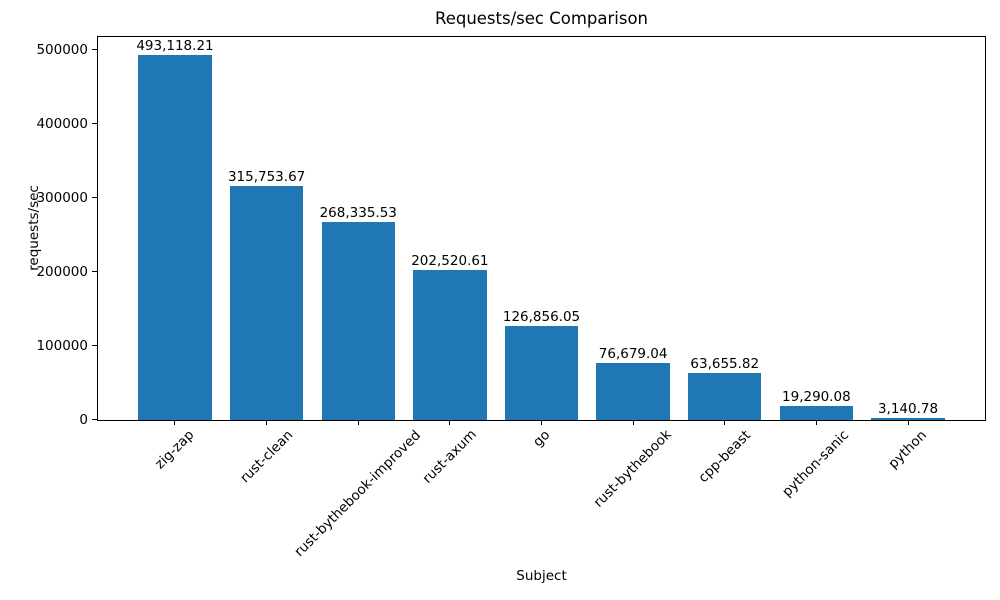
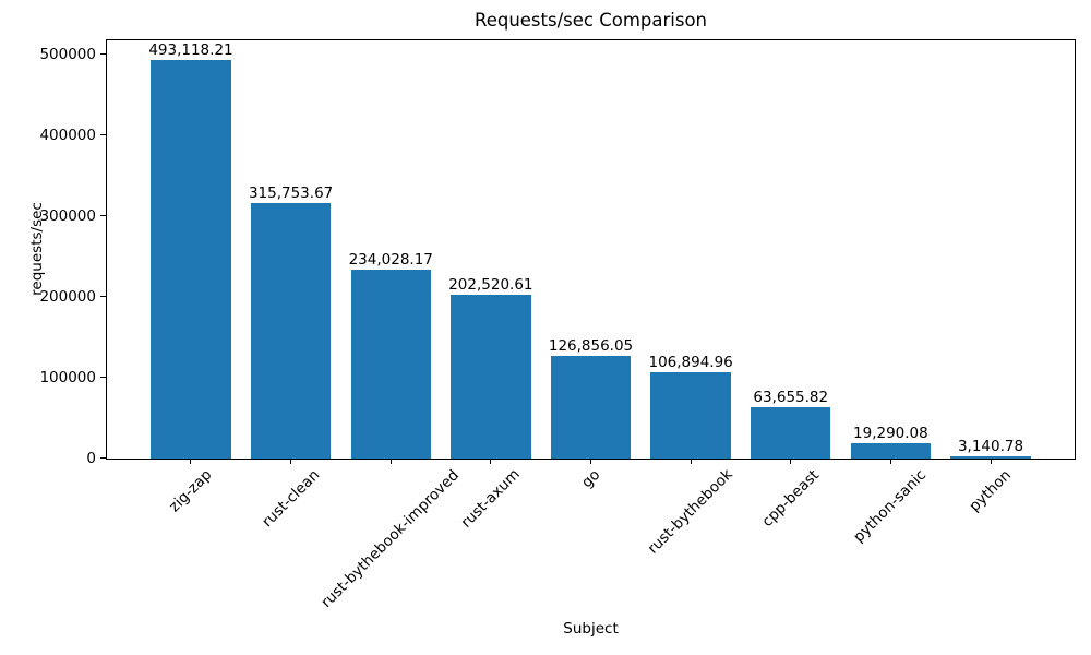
rust-bythebook-improved: 268,335.53 -> 234,028.17
rust-bythebook: 76,679.04 -> 106,894.96
